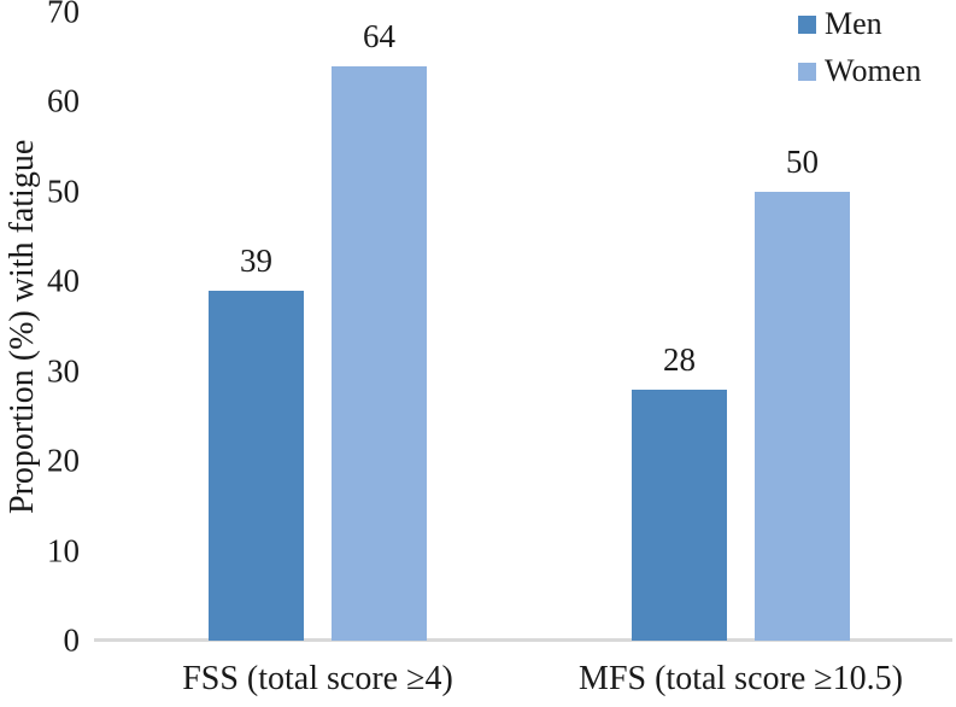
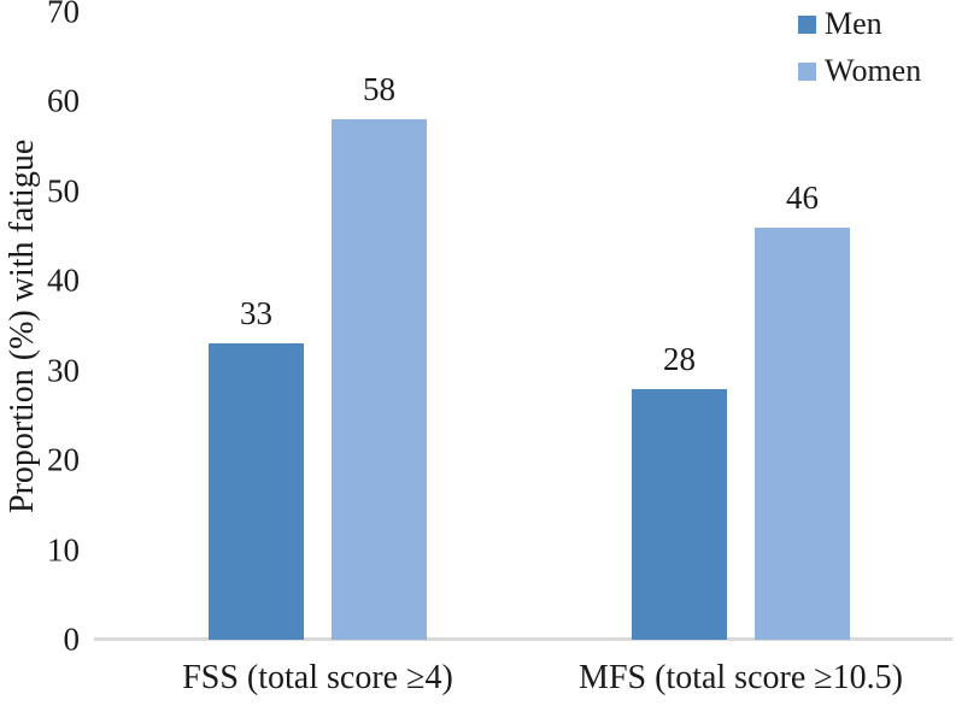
Men/FSS (total score ≥4): 39 -> 33
Women/FSS (total score ≥4): 64 -> 58
Women/MFS (total score ≥10.5): 50 -> 46
